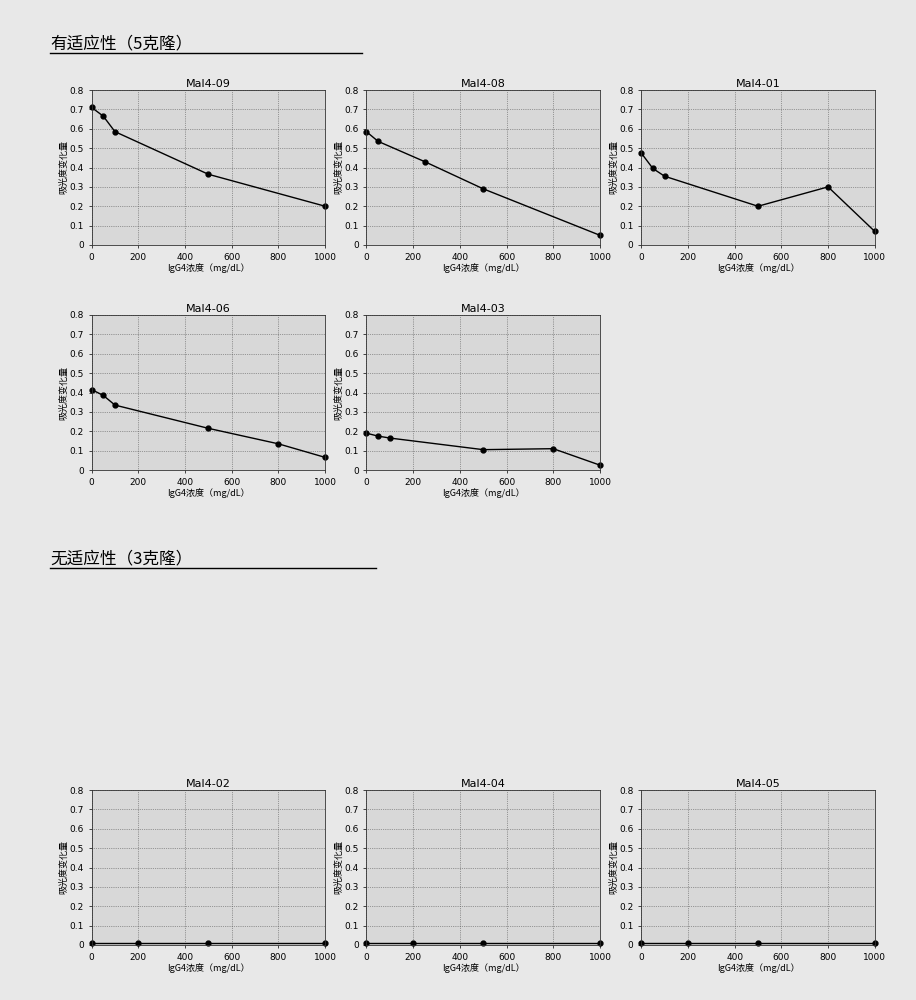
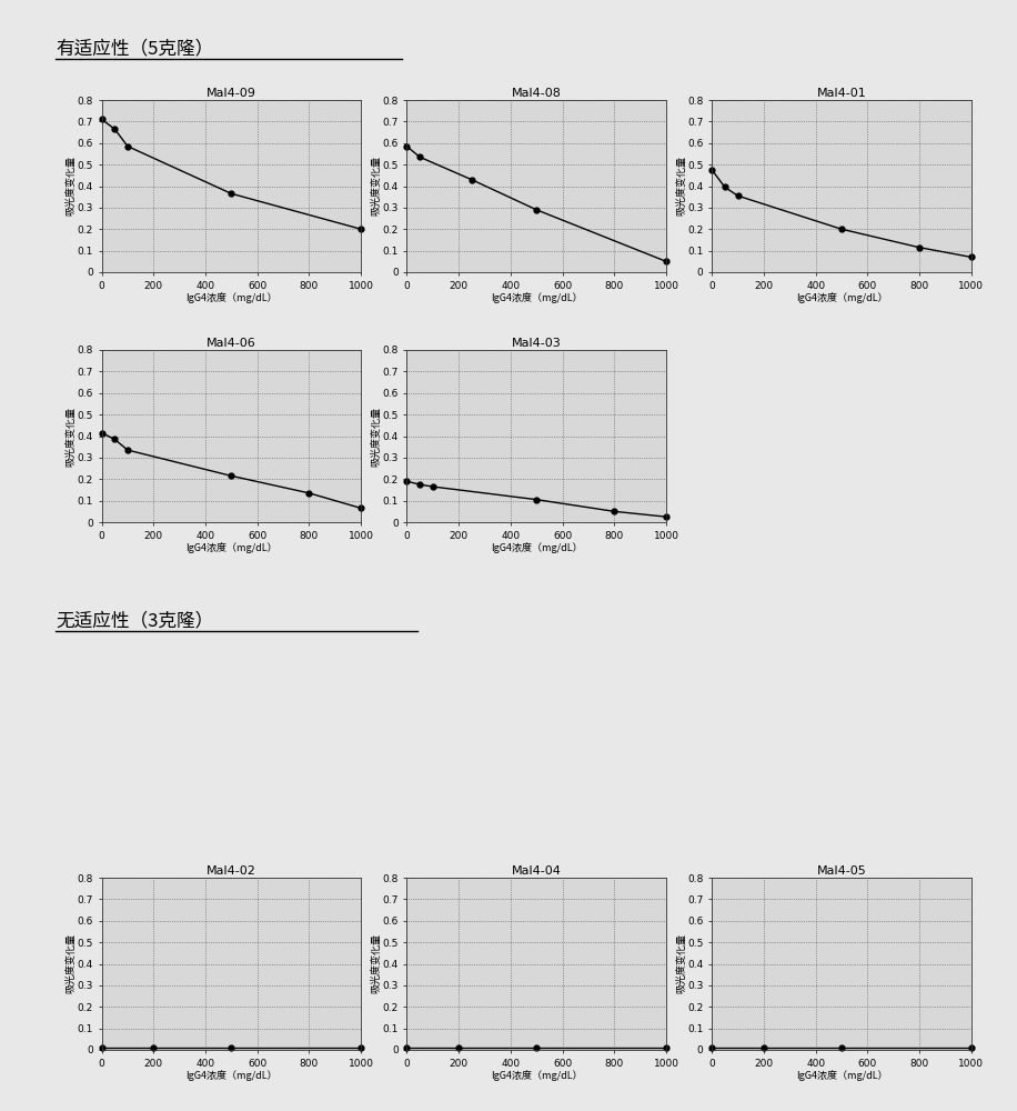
Mal4-01/800: 0.30 -> 0.12
Mal4-03/800: 0.11 -> 0.05
